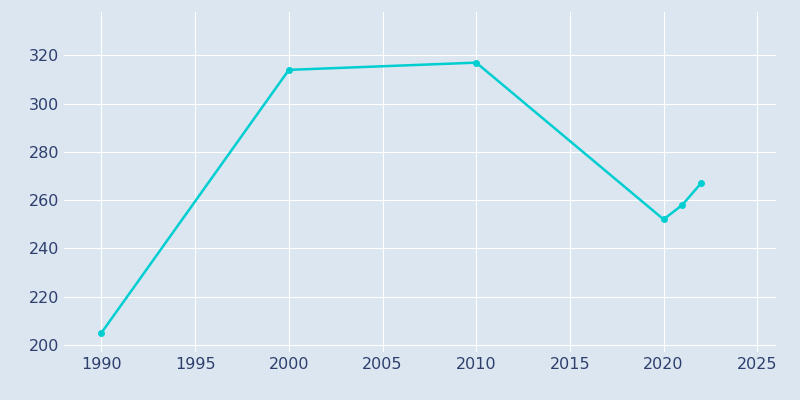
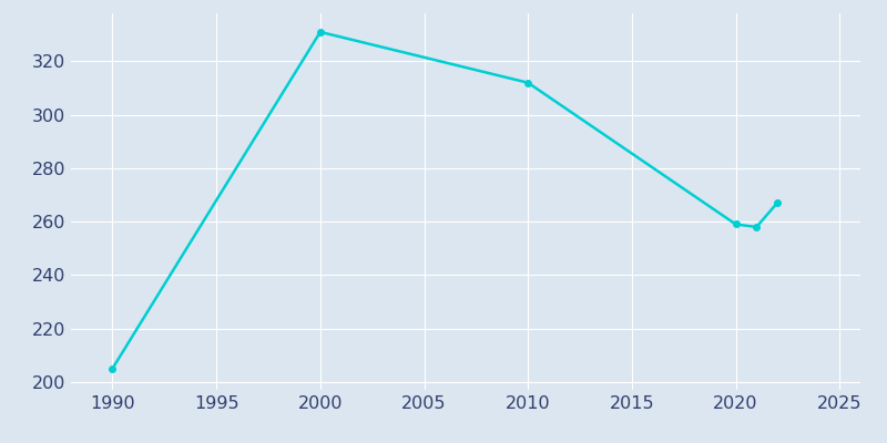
2000: 314 -> 331
2010: 317 -> 312
2020: 252 -> 259
